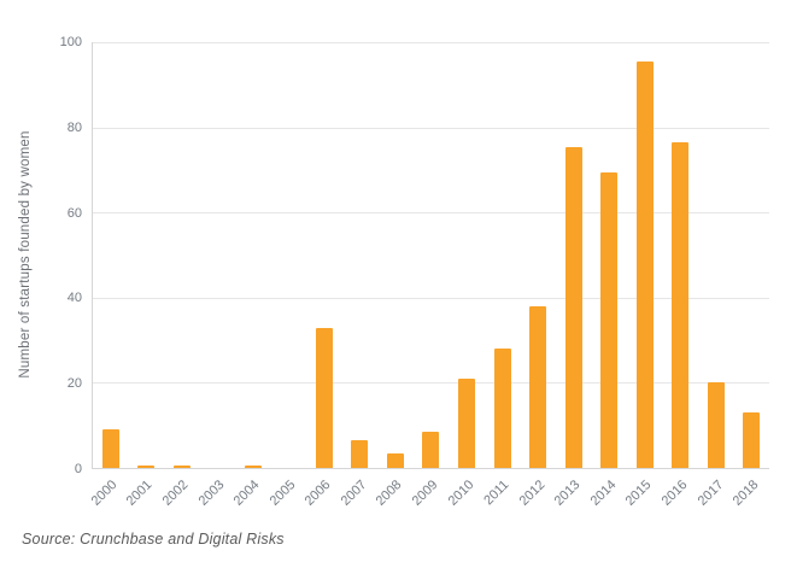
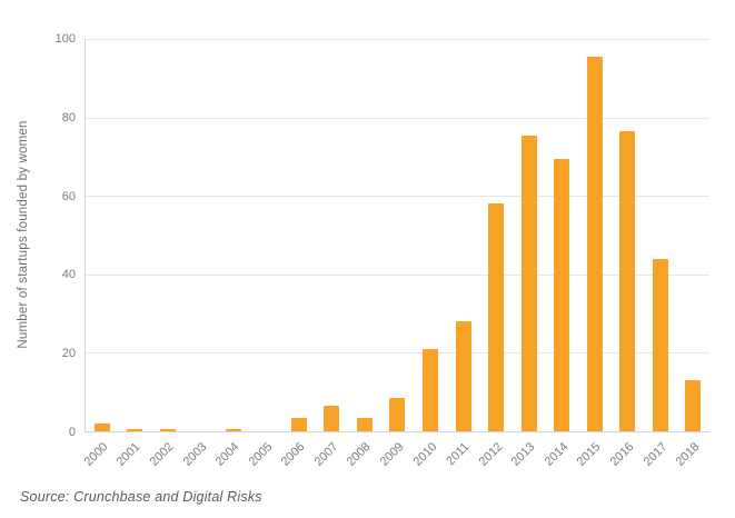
2000: 9 -> 2
2006: 33 -> 4
2012: 38 -> 58
2017: 20 -> 44
